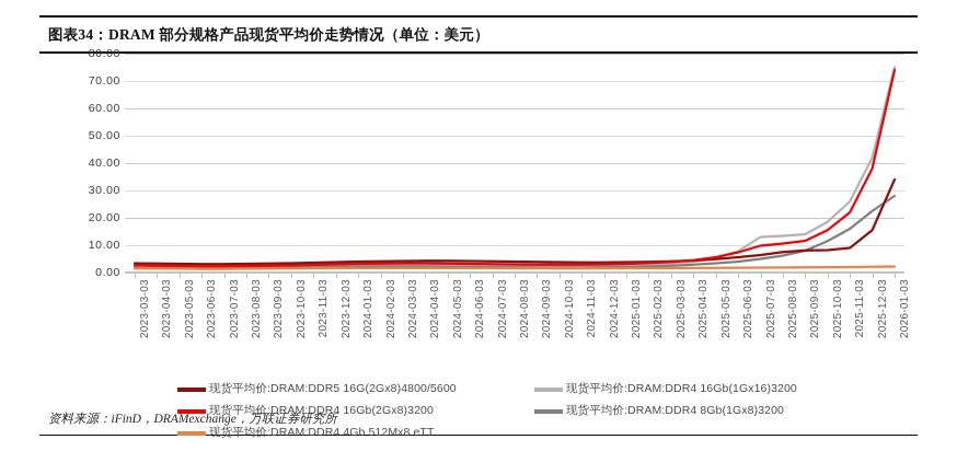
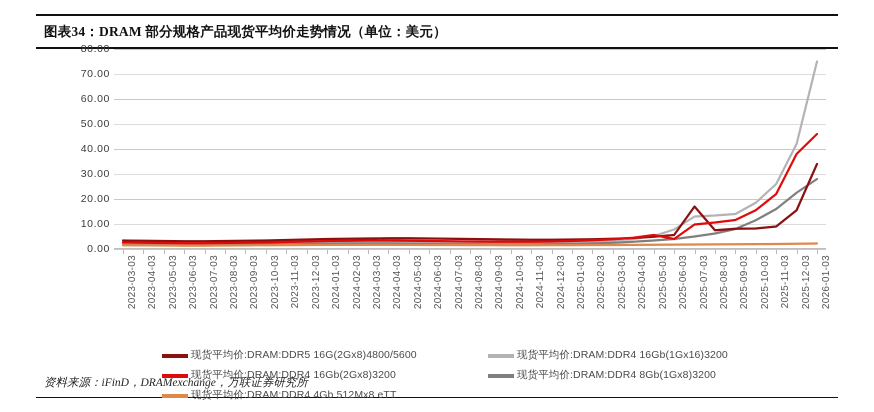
现货平均价:DRAM:DDR4 16Gb(2Gx8)3200/2025-06-03: 7 -> 4
现货平均价:DRAM:DDR5 16G(2Gx8)4800/5600/2025-07-03: 6 -> 17
现货平均价:DRAM:DDR4 16Gb(2Gx8)3200/2026-01-03: 74 -> 46
